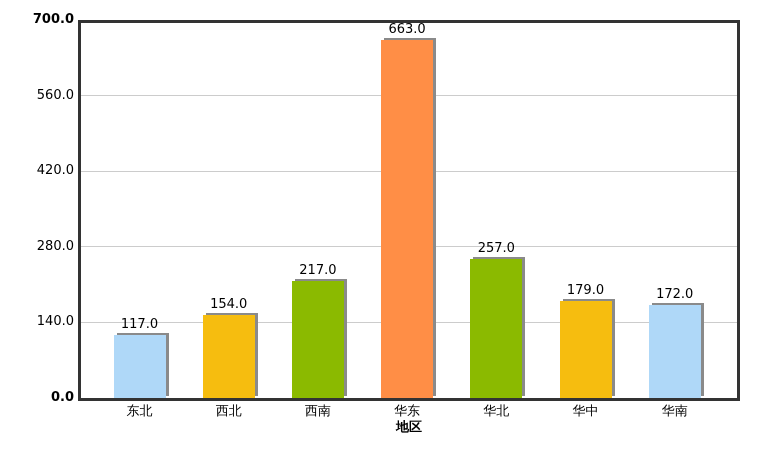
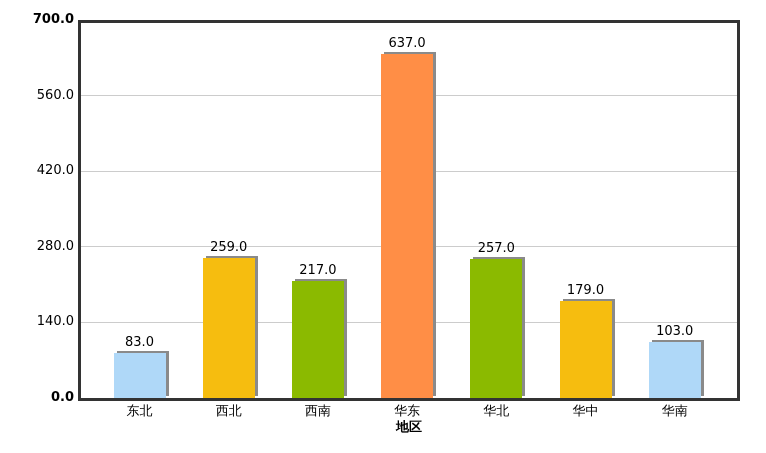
东北: 117.0 -> 83.0
西北: 154.0 -> 259.0
华东: 663.0 -> 637.0
华南: 172.0 -> 103.0
